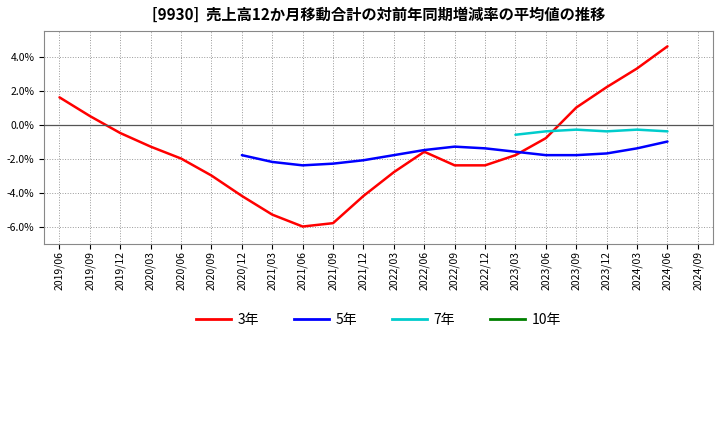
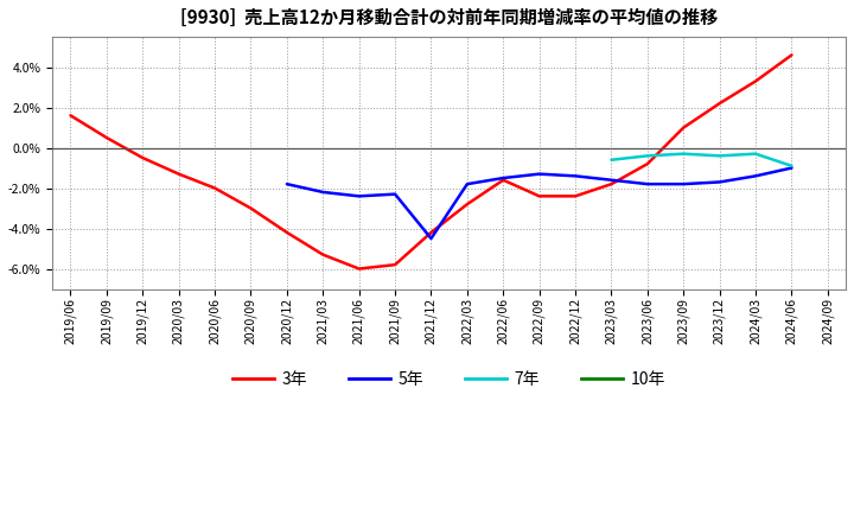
5年/2021/12: -2.1% -> -4.5%
7年/2024/06: -0.4% -> -0.9%
